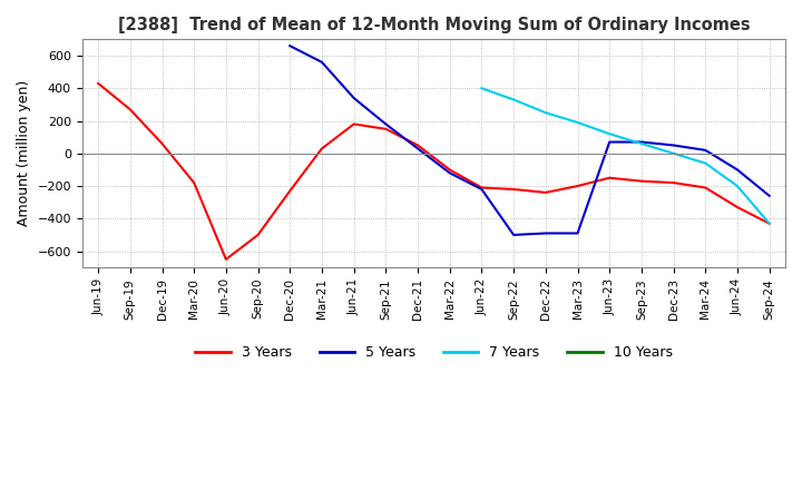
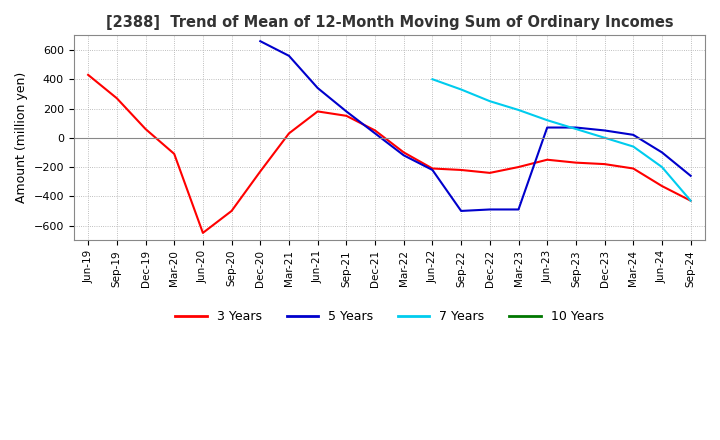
3 Years/Mar-20: -180 -> -110
